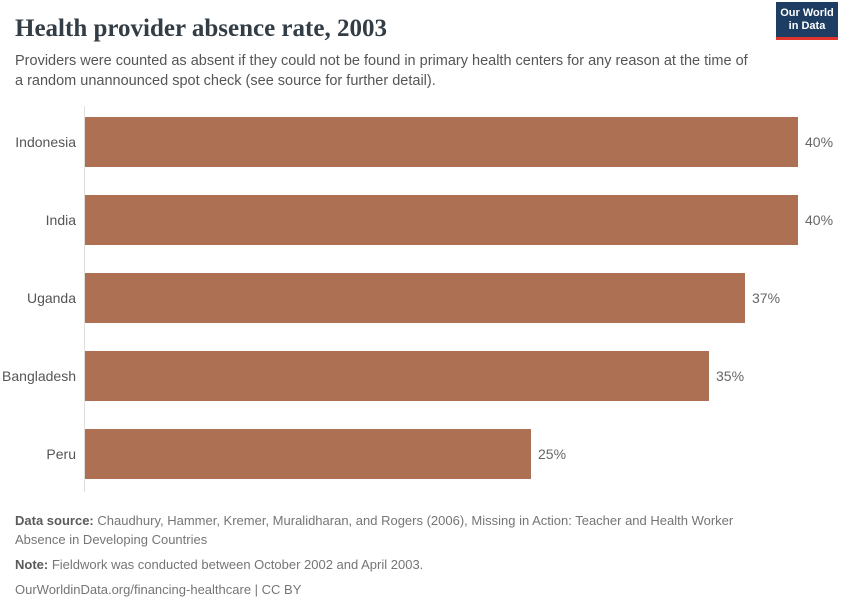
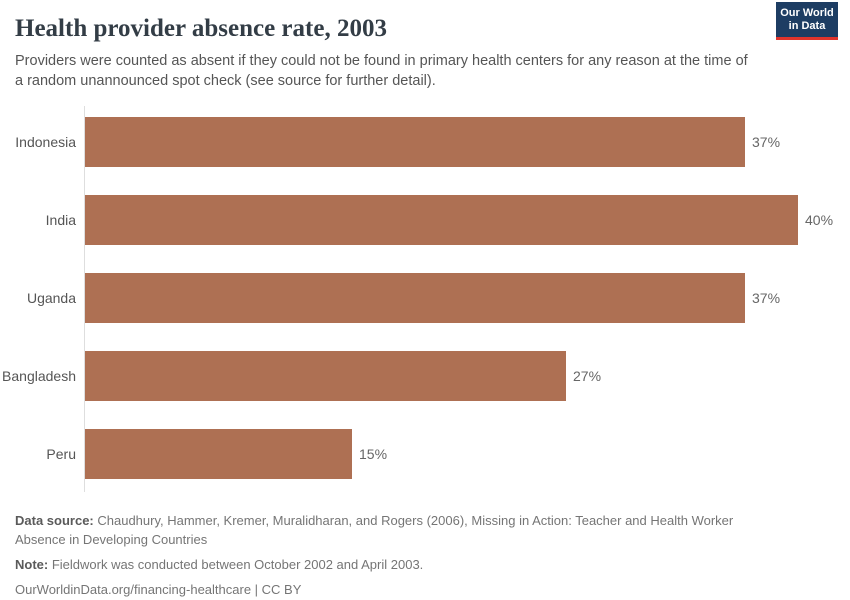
Indonesia: 40% -> 37%
Bangladesh: 35% -> 27%
Peru: 25% -> 15%
